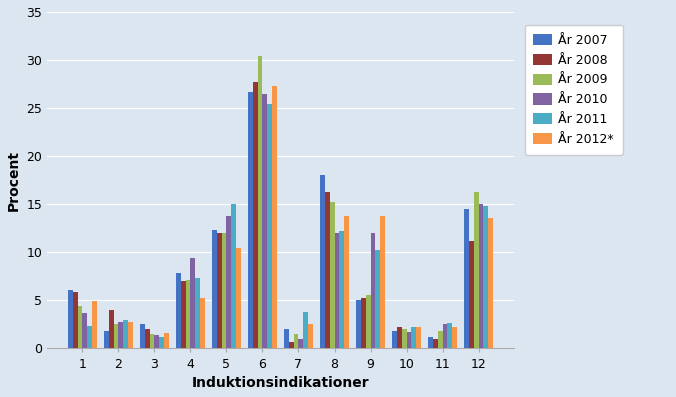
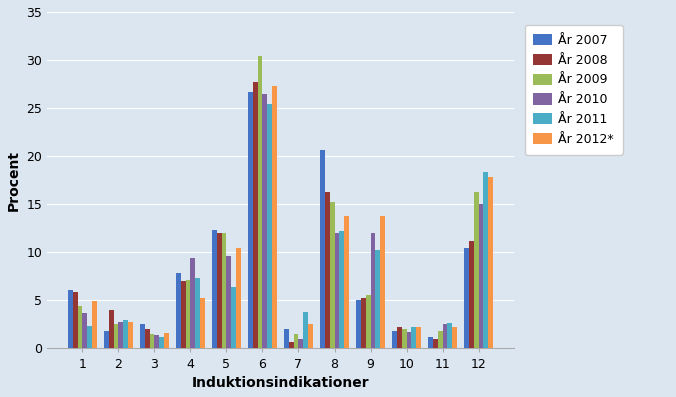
År 2010/5: 13.8 -> 9.6
År 2011/5: 15.0 -> 6.4
År 2007/8: 18.0 -> 20.6
År 2007/12: 14.5 -> 10.4
År 2011/12: 14.8 -> 18.4
År 2012*/12: 13.6 -> 17.8
